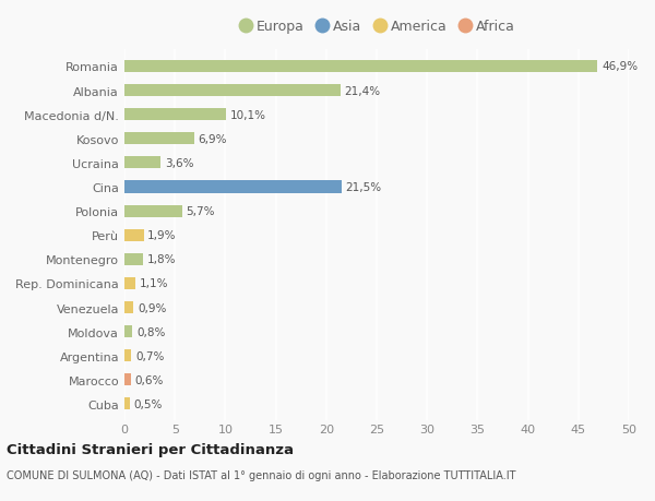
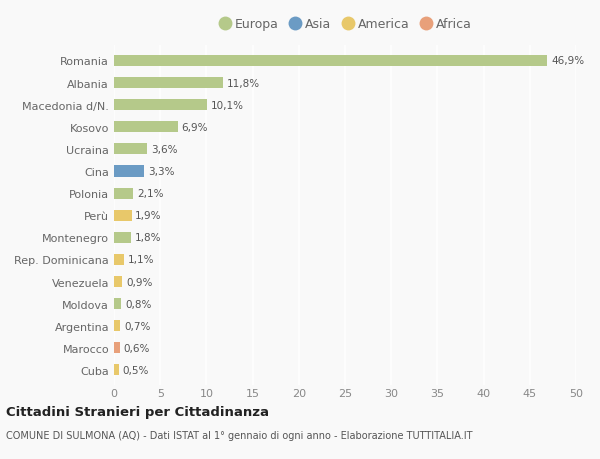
Albania: 21,4% -> 11,8%
Cina: 21,5% -> 3,3%
Polonia: 5,7% -> 2,1%
